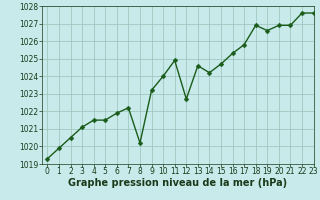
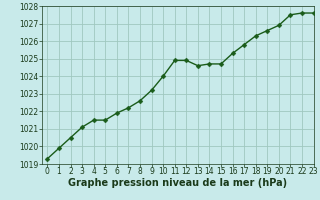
8: 1020.2 -> 1022.6
12: 1022.7 -> 1024.9
14: 1024.2 -> 1024.7
18: 1026.9 -> 1026.3
21: 1026.9 -> 1027.5
